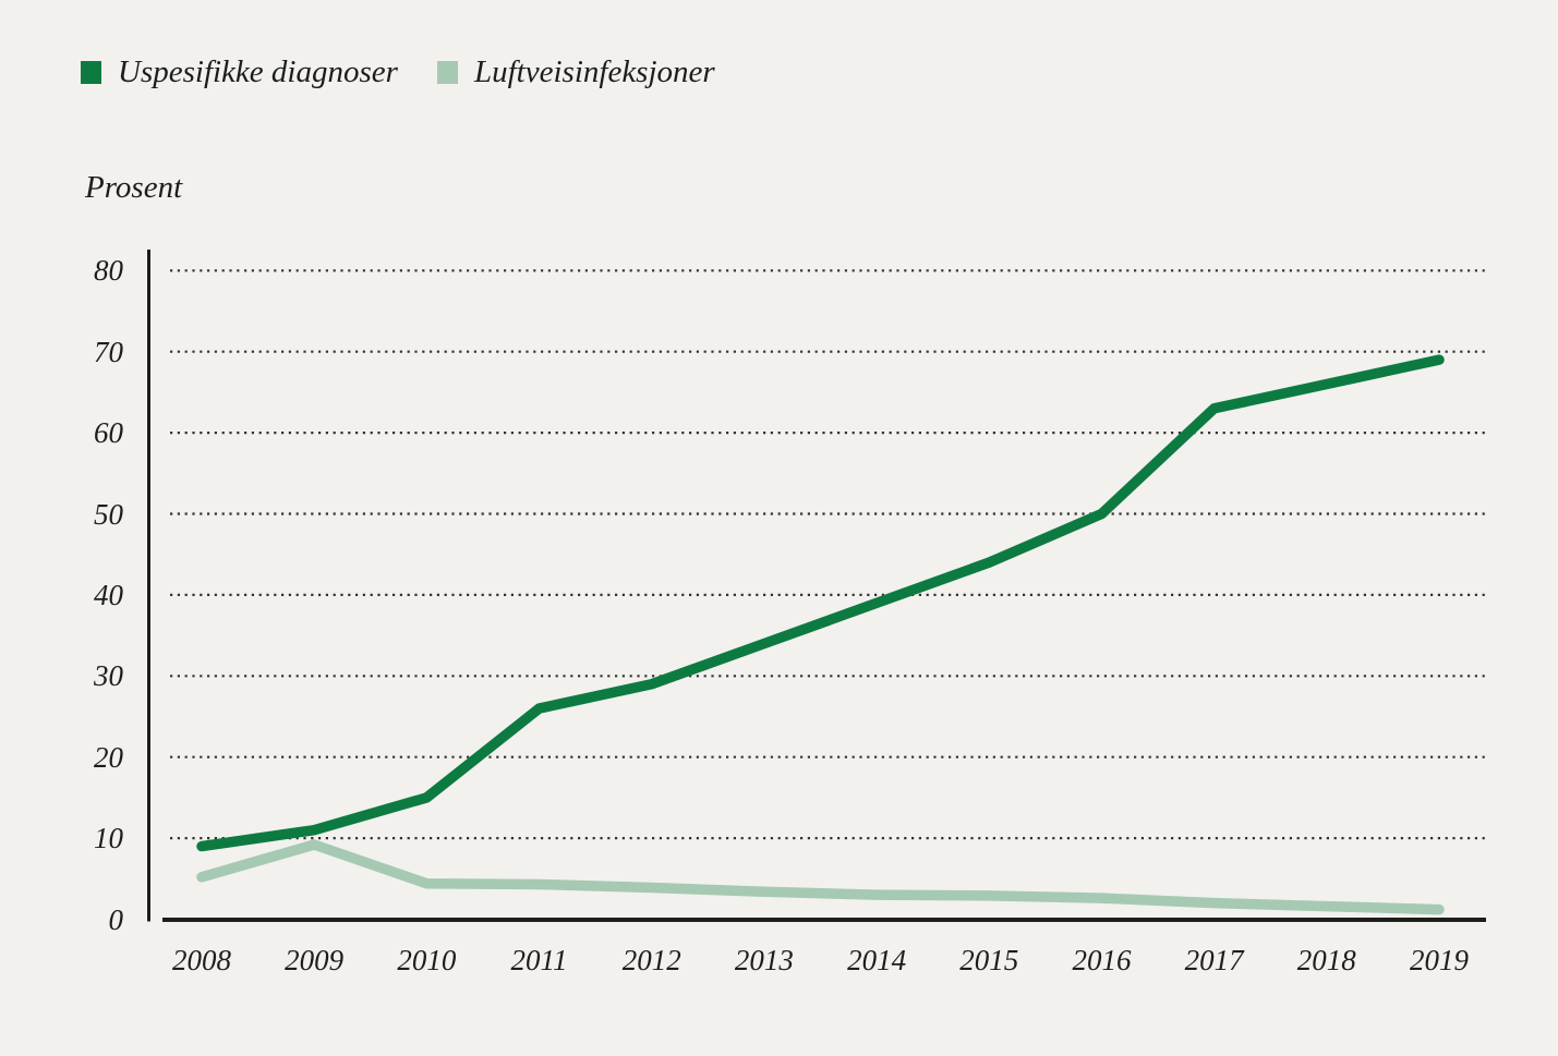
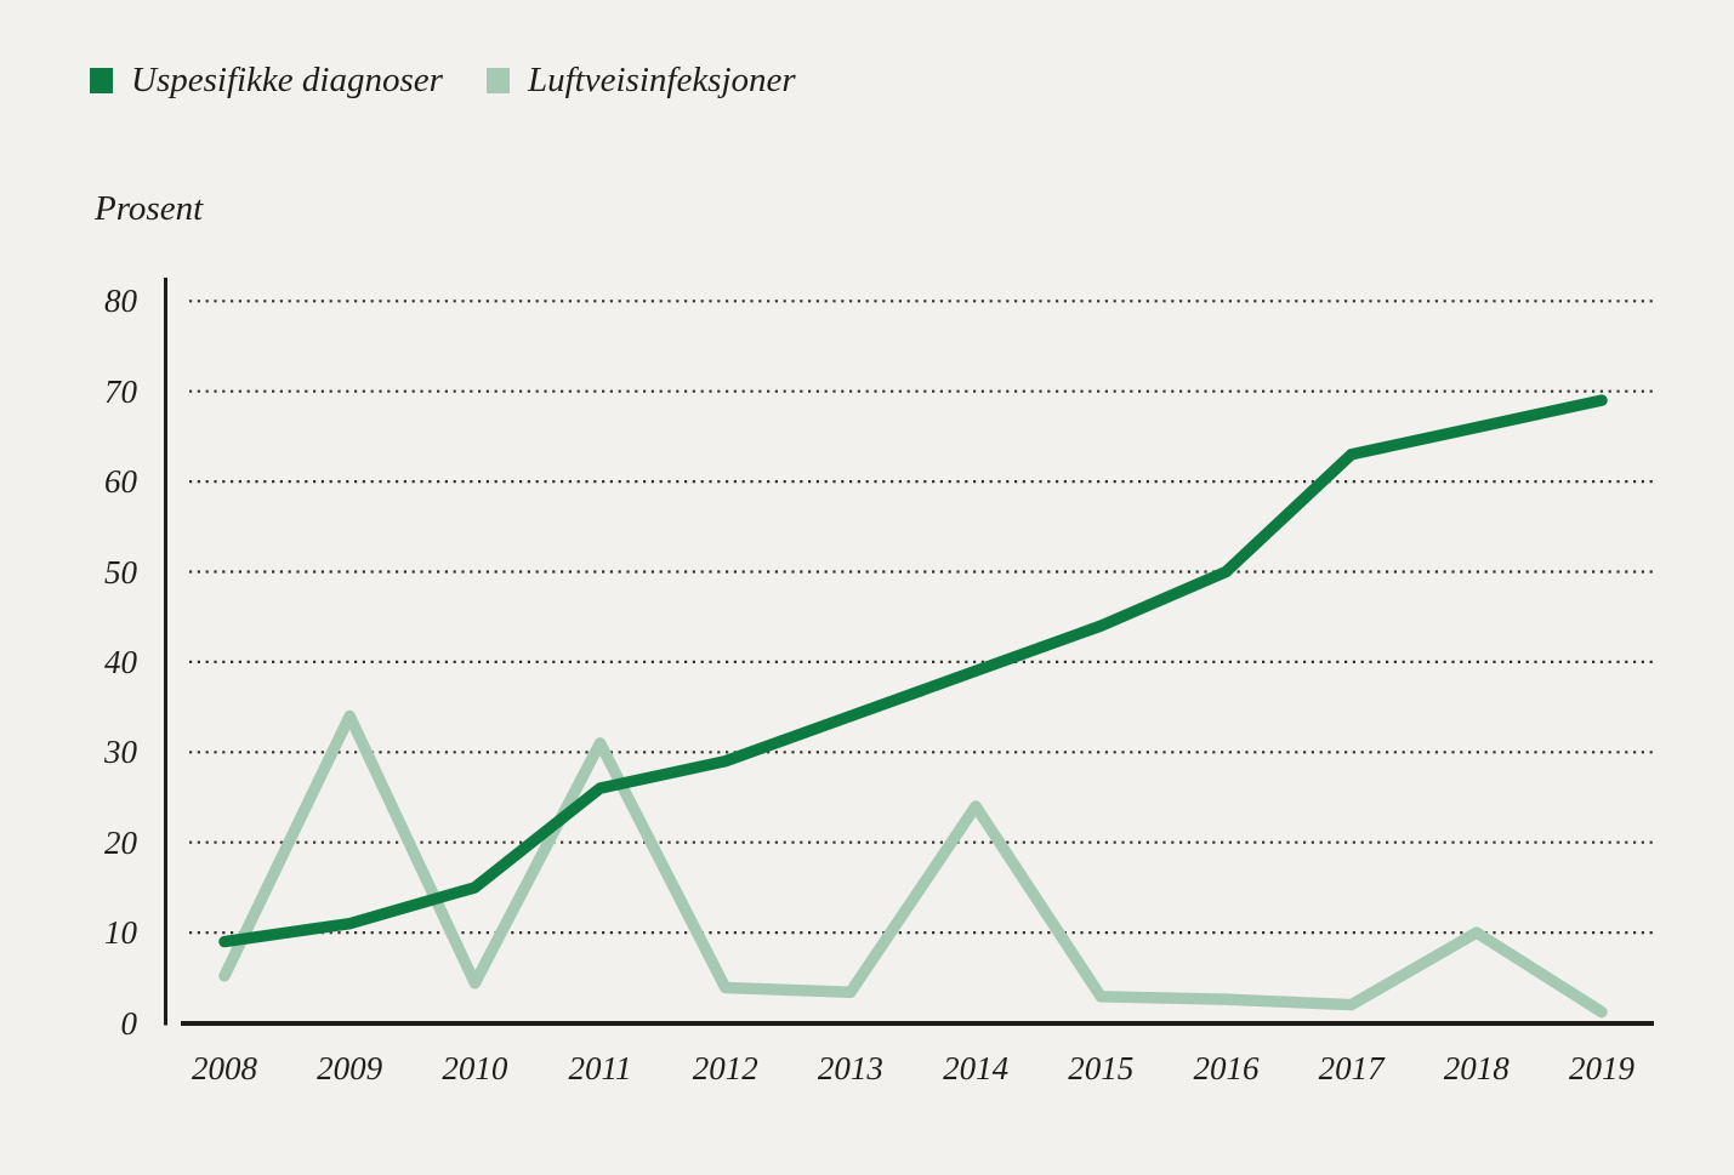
Luftveisinfeksjoner/2009: 9 -> 34
Luftveisinfeksjoner/2011: 4 -> 31
Luftveisinfeksjoner/2014: 3 -> 24
Luftveisinfeksjoner/2018: 2 -> 10
